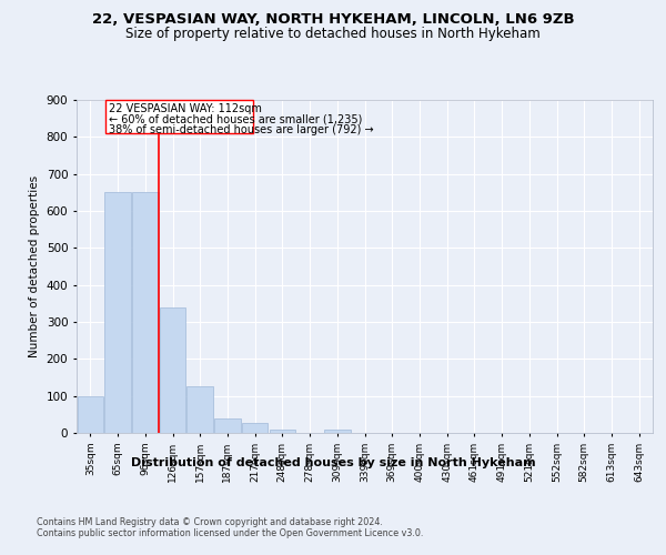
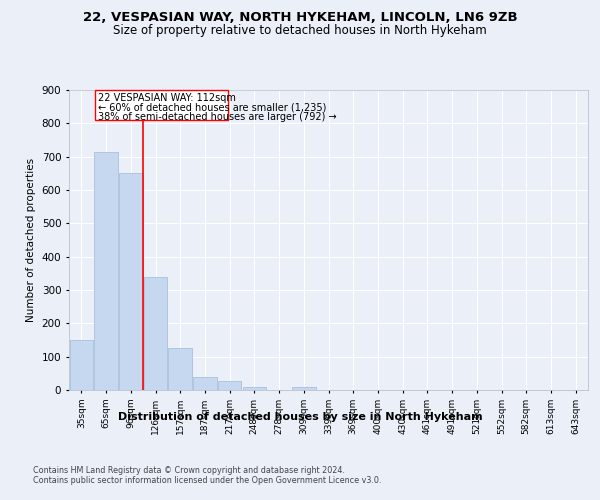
35sqm: 100 -> 150
65sqm: 650 -> 715
